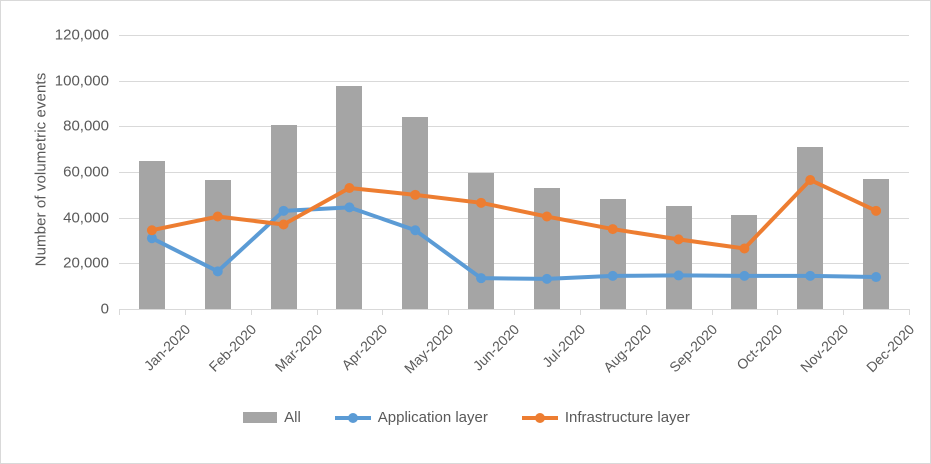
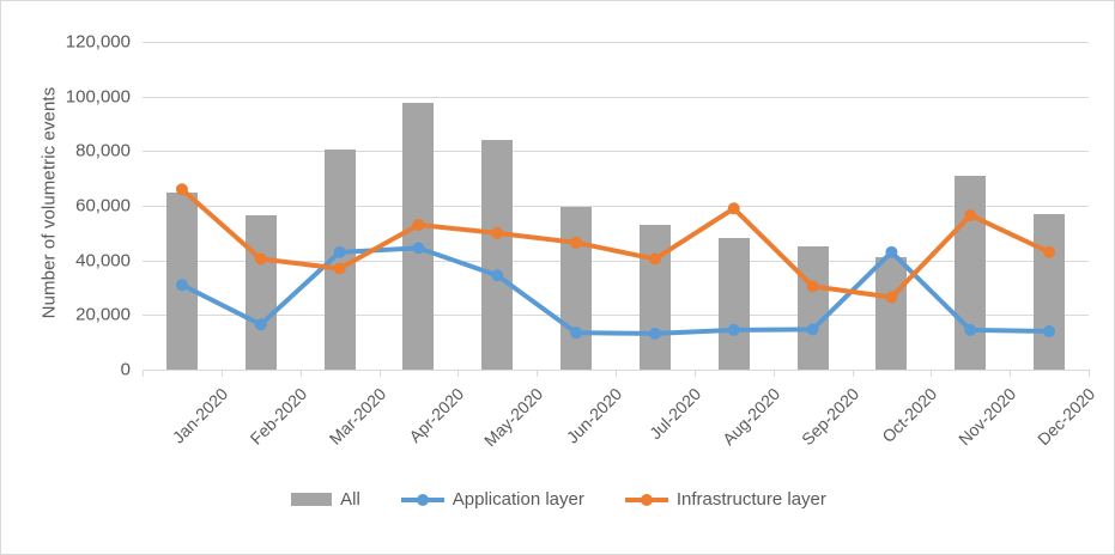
Infrastructure layer/Jan-2020: 34000 -> 66000
Infrastructure layer/Aug-2020: 35000 -> 59000
Application layer/Oct-2020: 14000 -> 43000
